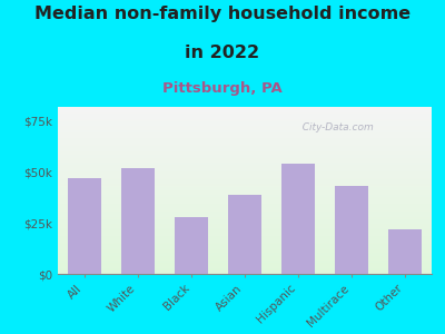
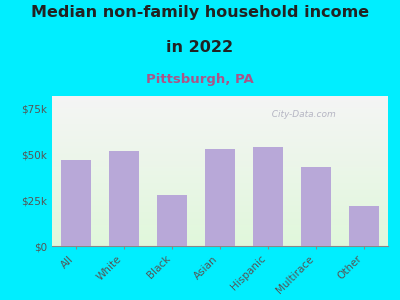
Asian: $39k -> $53k
